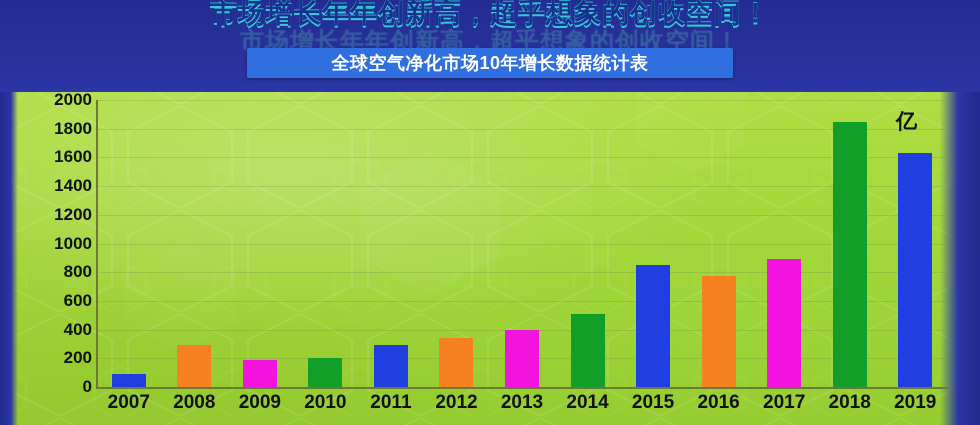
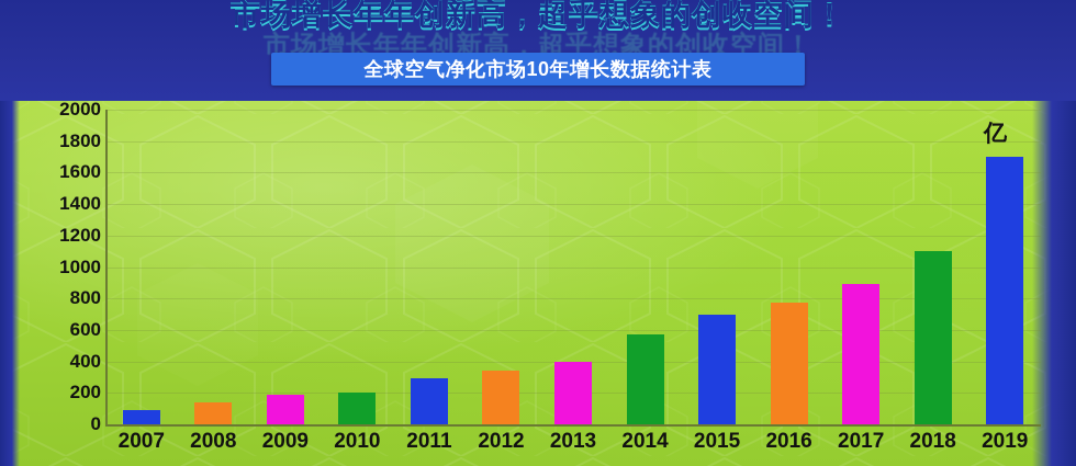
2008: 290 -> 140
2014: 510 -> 580
2015: 850 -> 700
2018: 1850 -> 1100
2019: 1630 -> 1700
